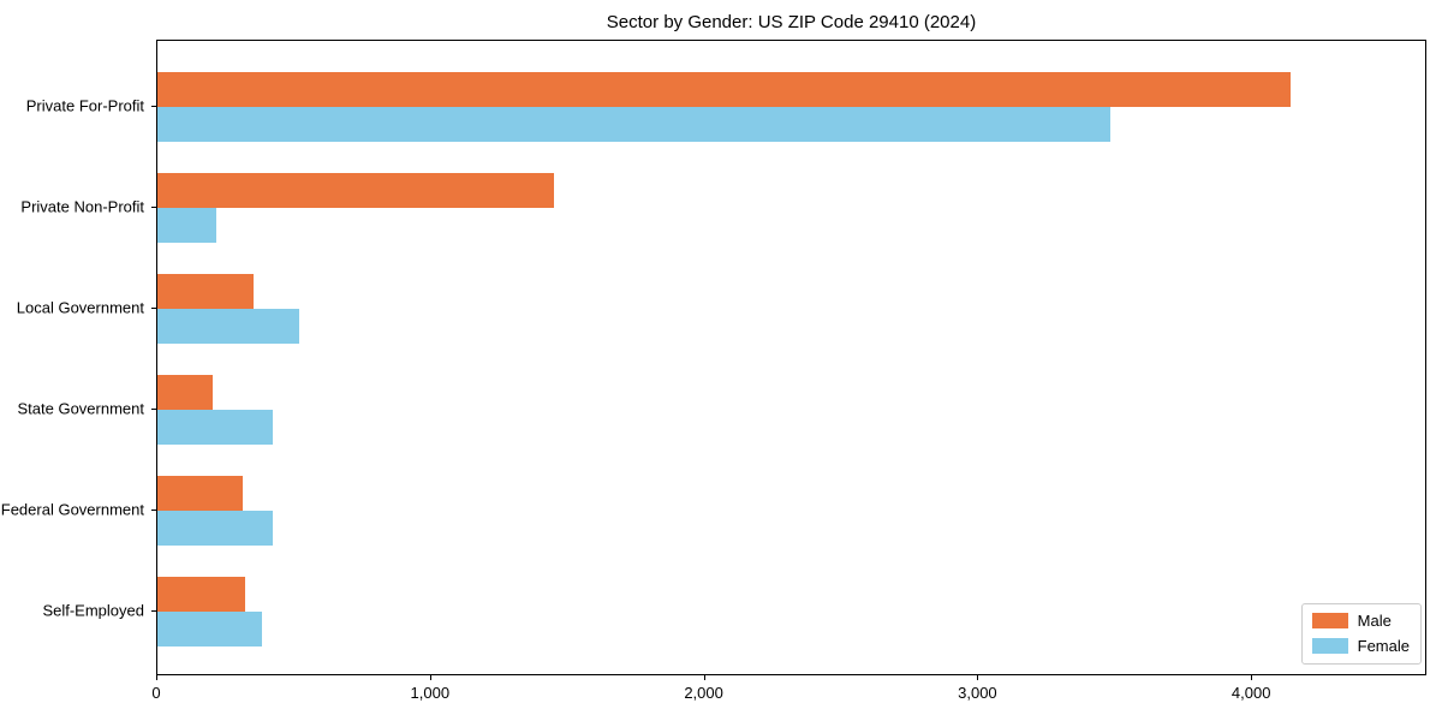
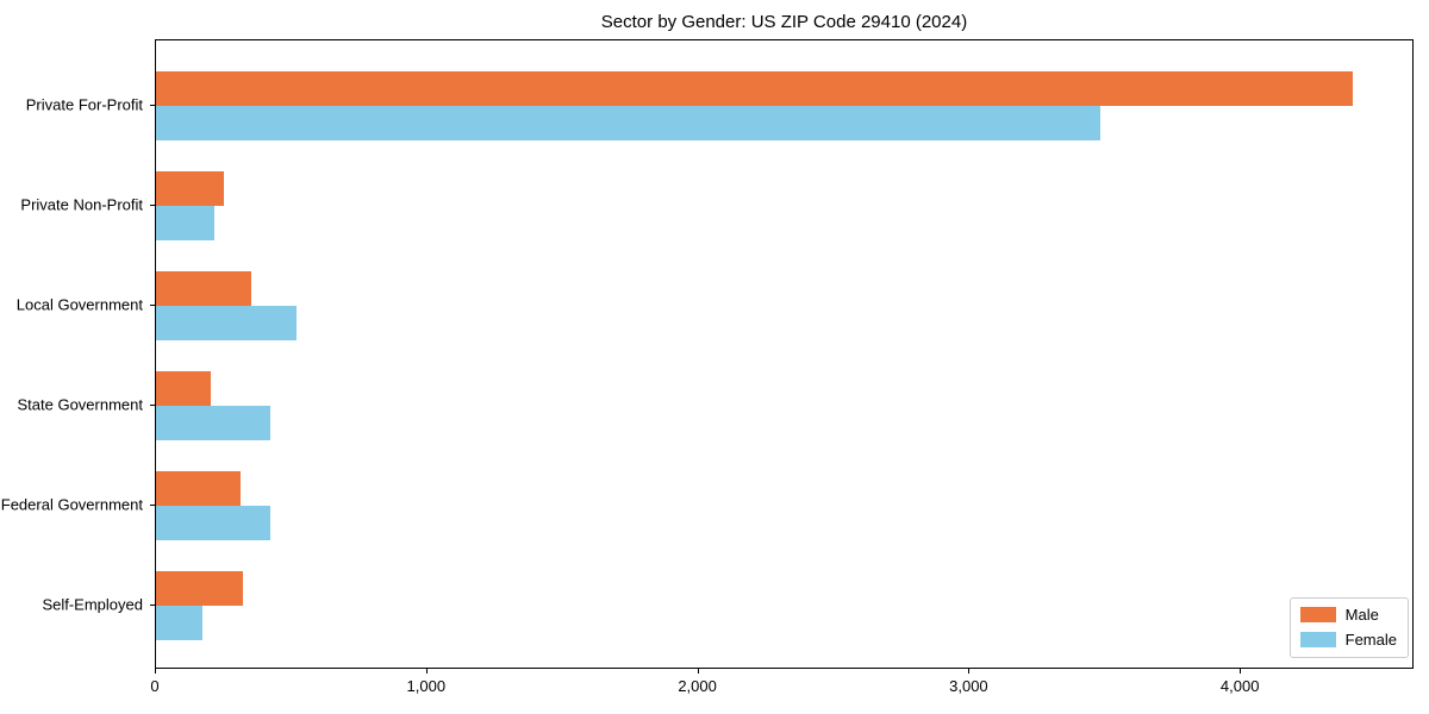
Male/Private For-Profit: 4140 -> 4410
Male/Private Non-Profit: 1450 -> 250
Female/Self-Employed: 380 -> 170
